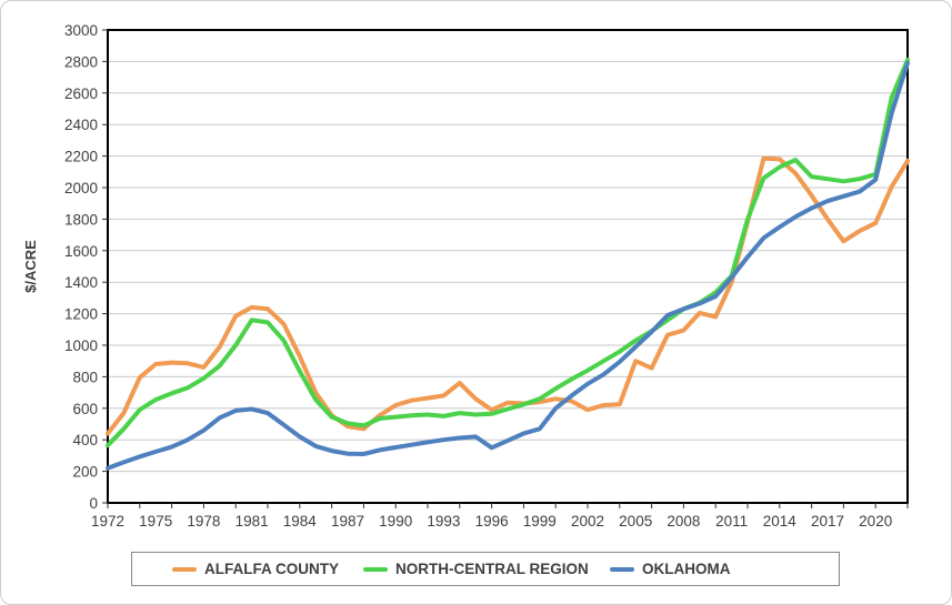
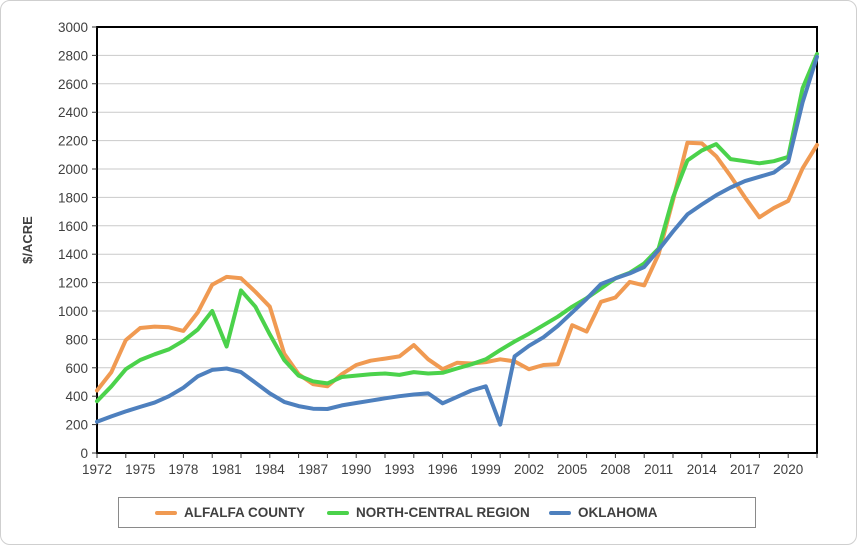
NORTH-CENTRAL REGION/1981: 1160 -> 750
ALFALFA COUNTY/1984: 930 -> 1030
OKLAHOMA/2000: 600 -> 200
